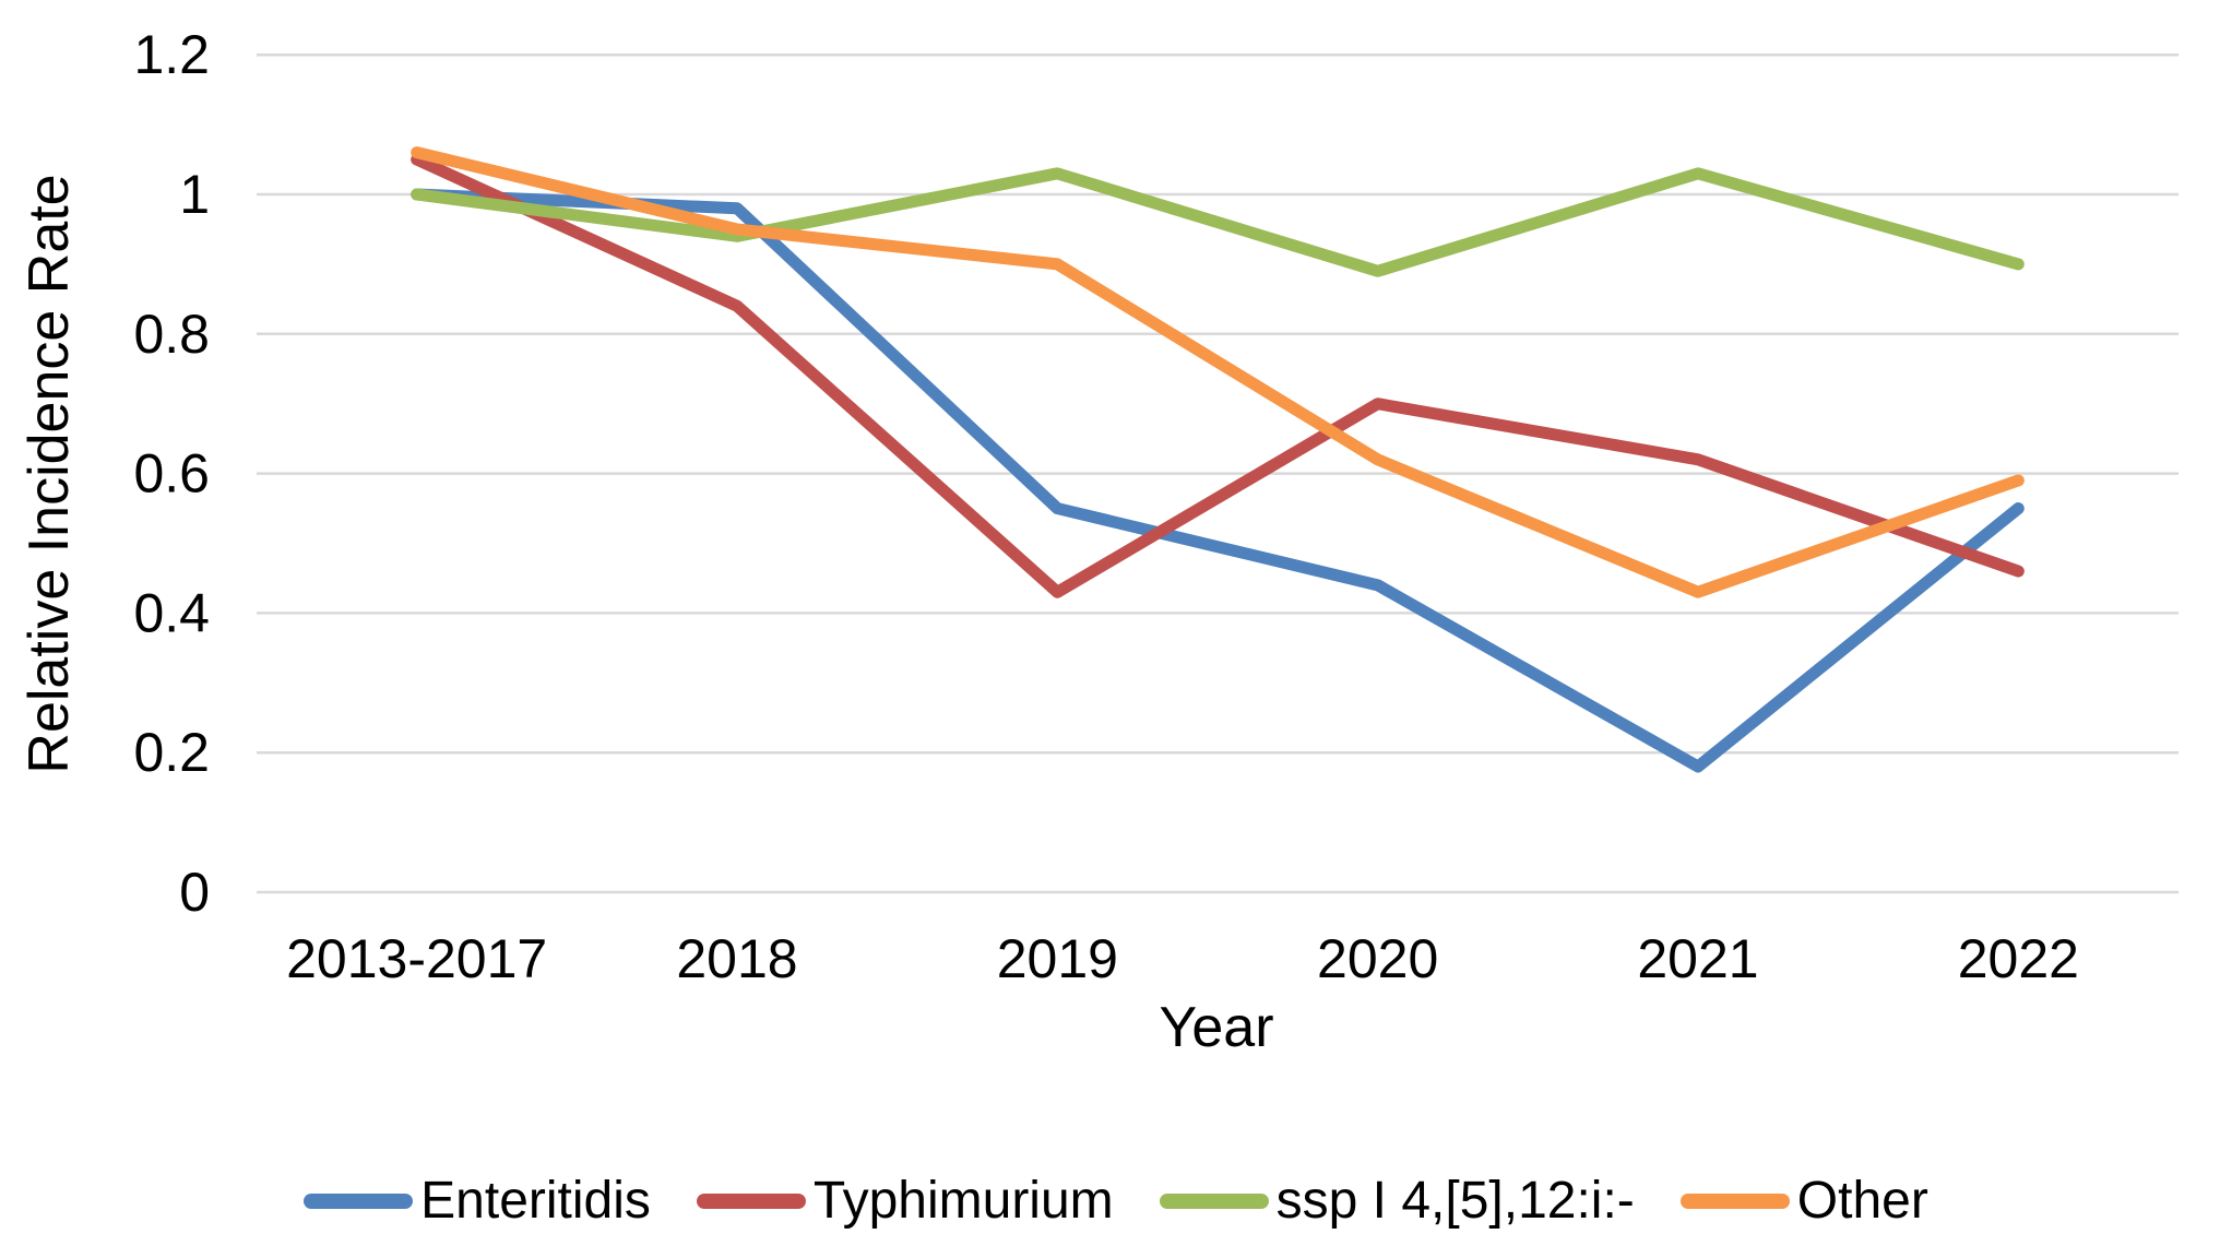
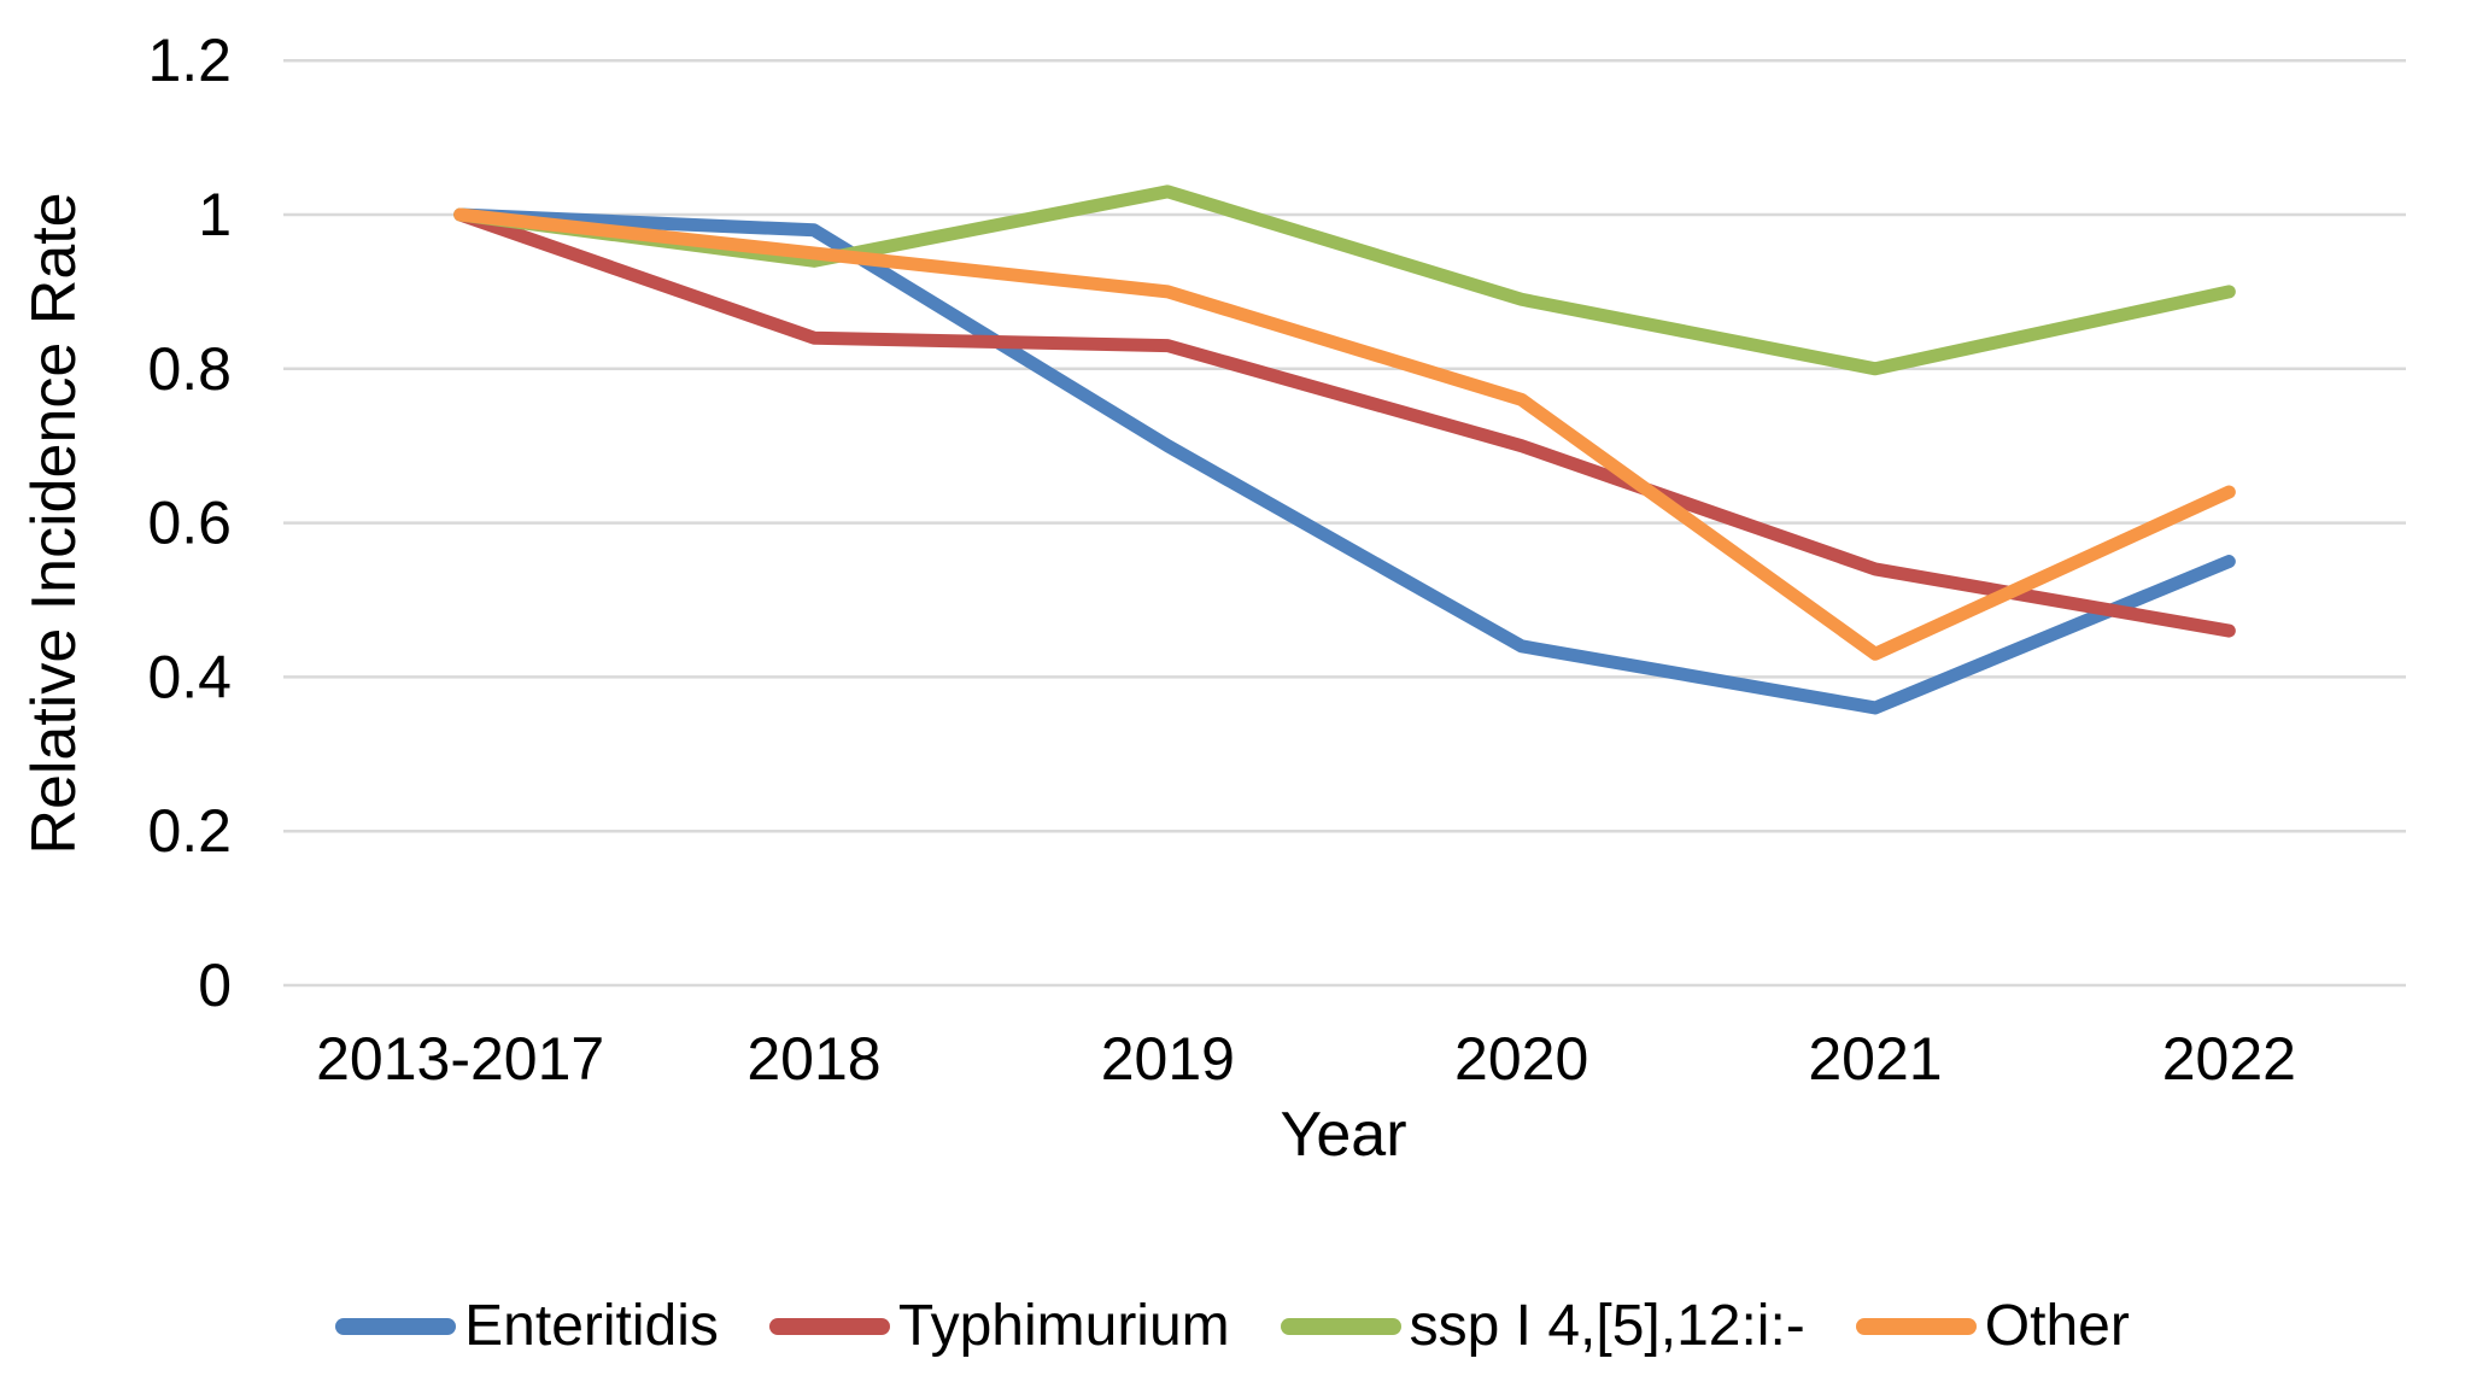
Typhimurium/2013-2017: 1.05 -> 1.00
Other/2013-2017: 1.06 -> 1.00
Enteritidis/2019: 0.55 -> 0.70
Typhimurium/2019: 0.43 -> 0.83
Other/2020: 0.62 -> 0.76
Enteritidis/2021: 0.18 -> 0.36
Typhimurium/2021: 0.62 -> 0.54
ssp I 4,[5],12:i:-/2021: 1.03 -> 0.80
Other/2022: 0.59 -> 0.64
